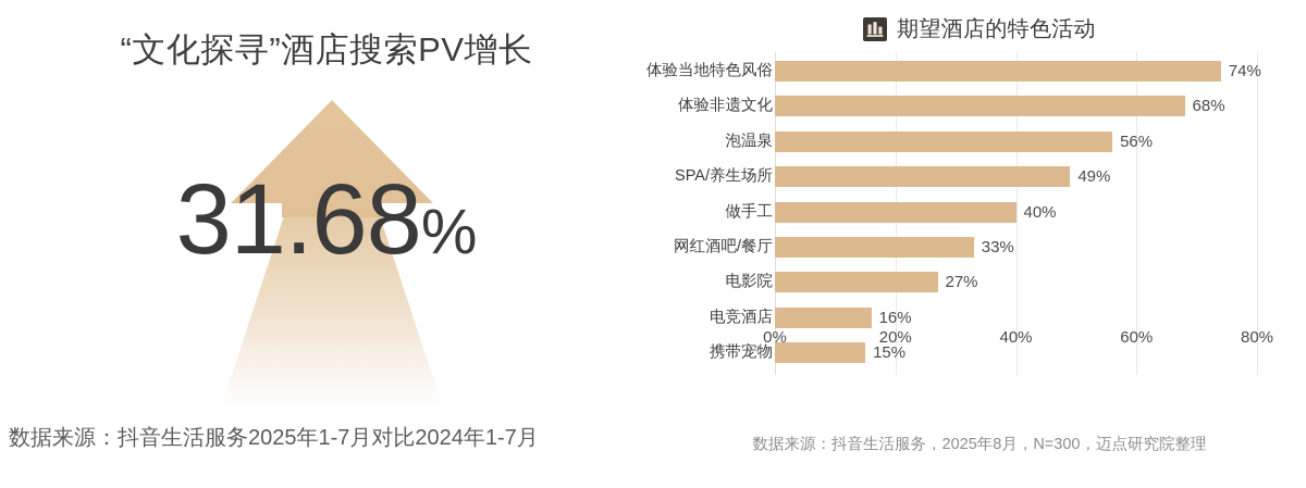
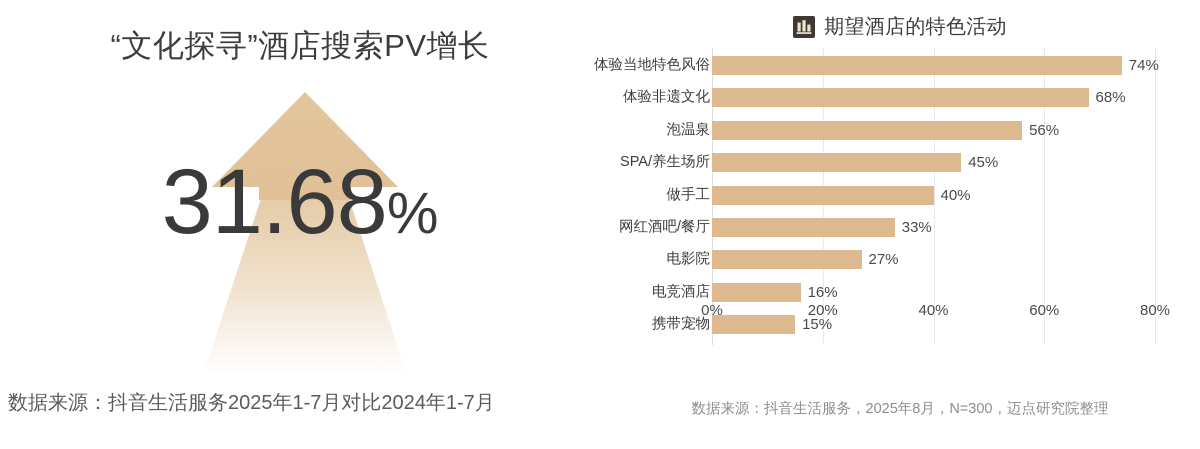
SPA/养生场所: 49% -> 45%
